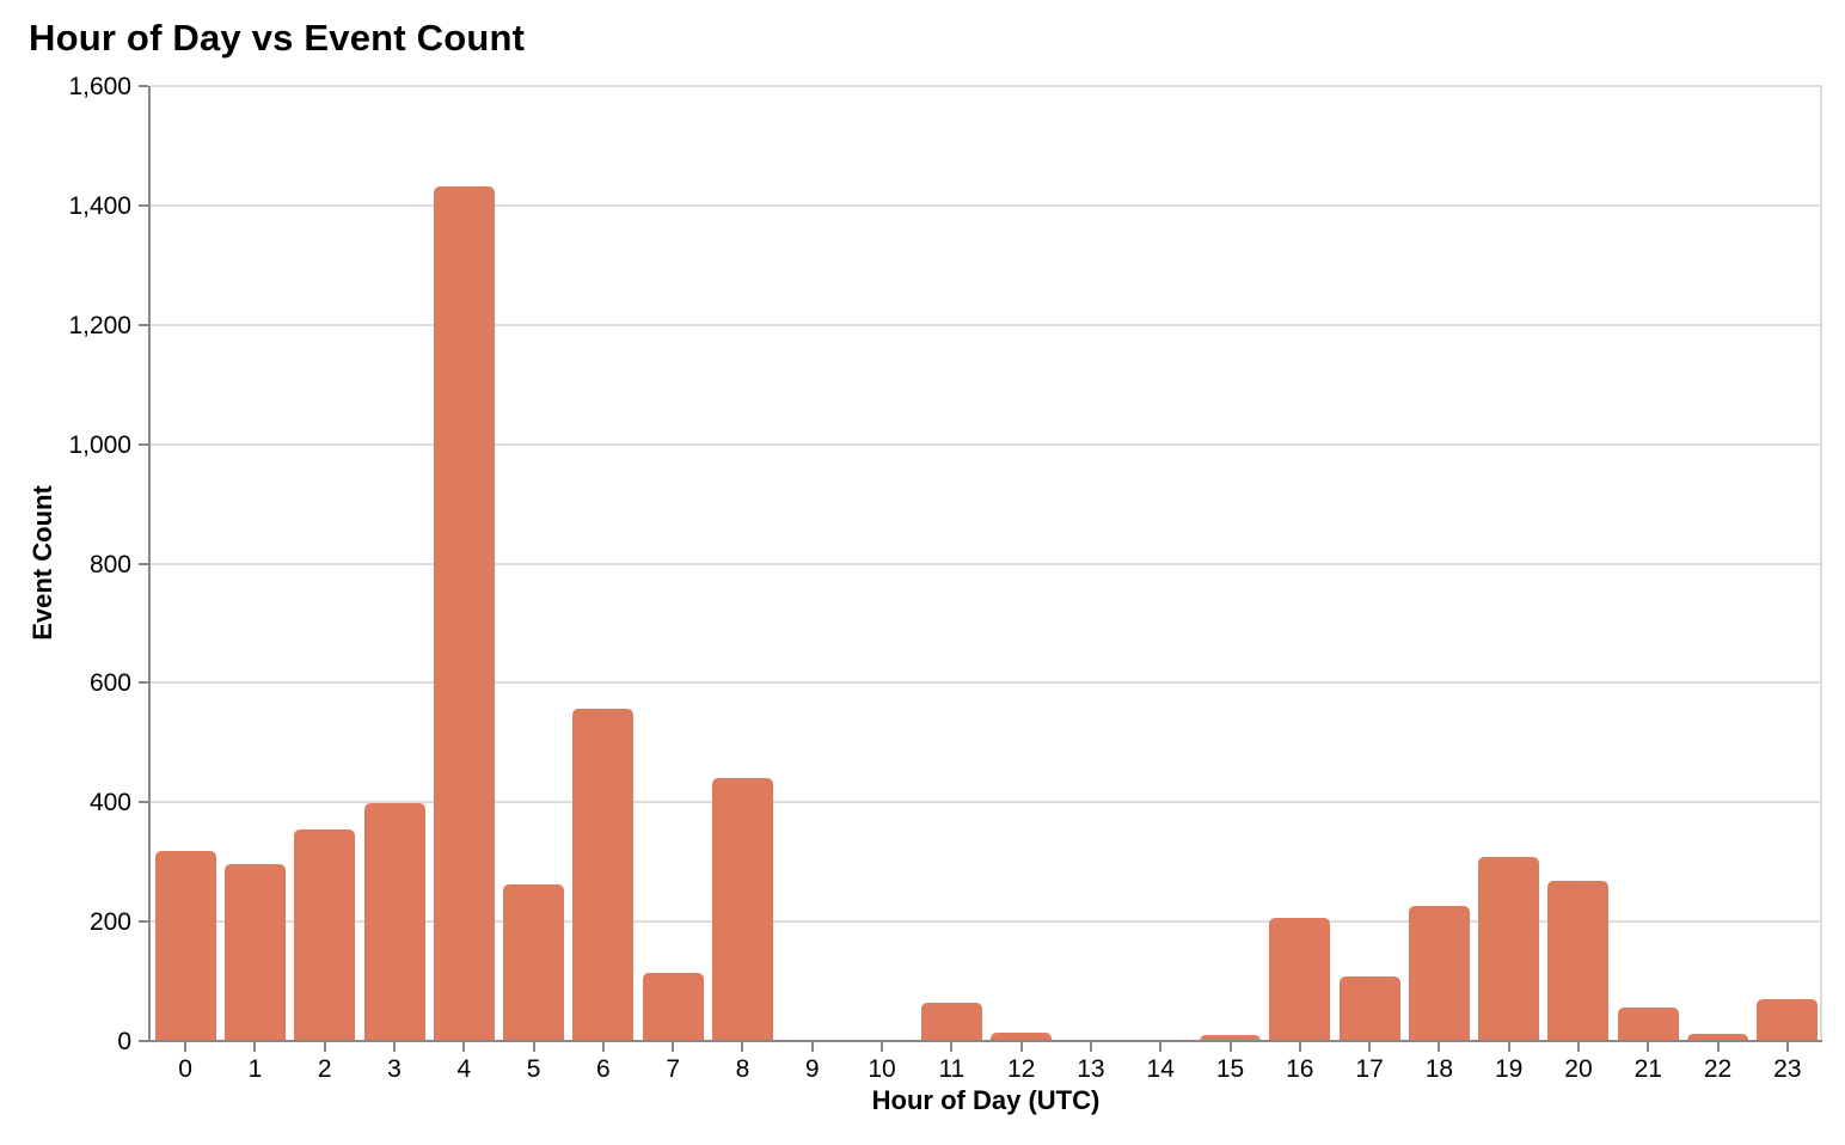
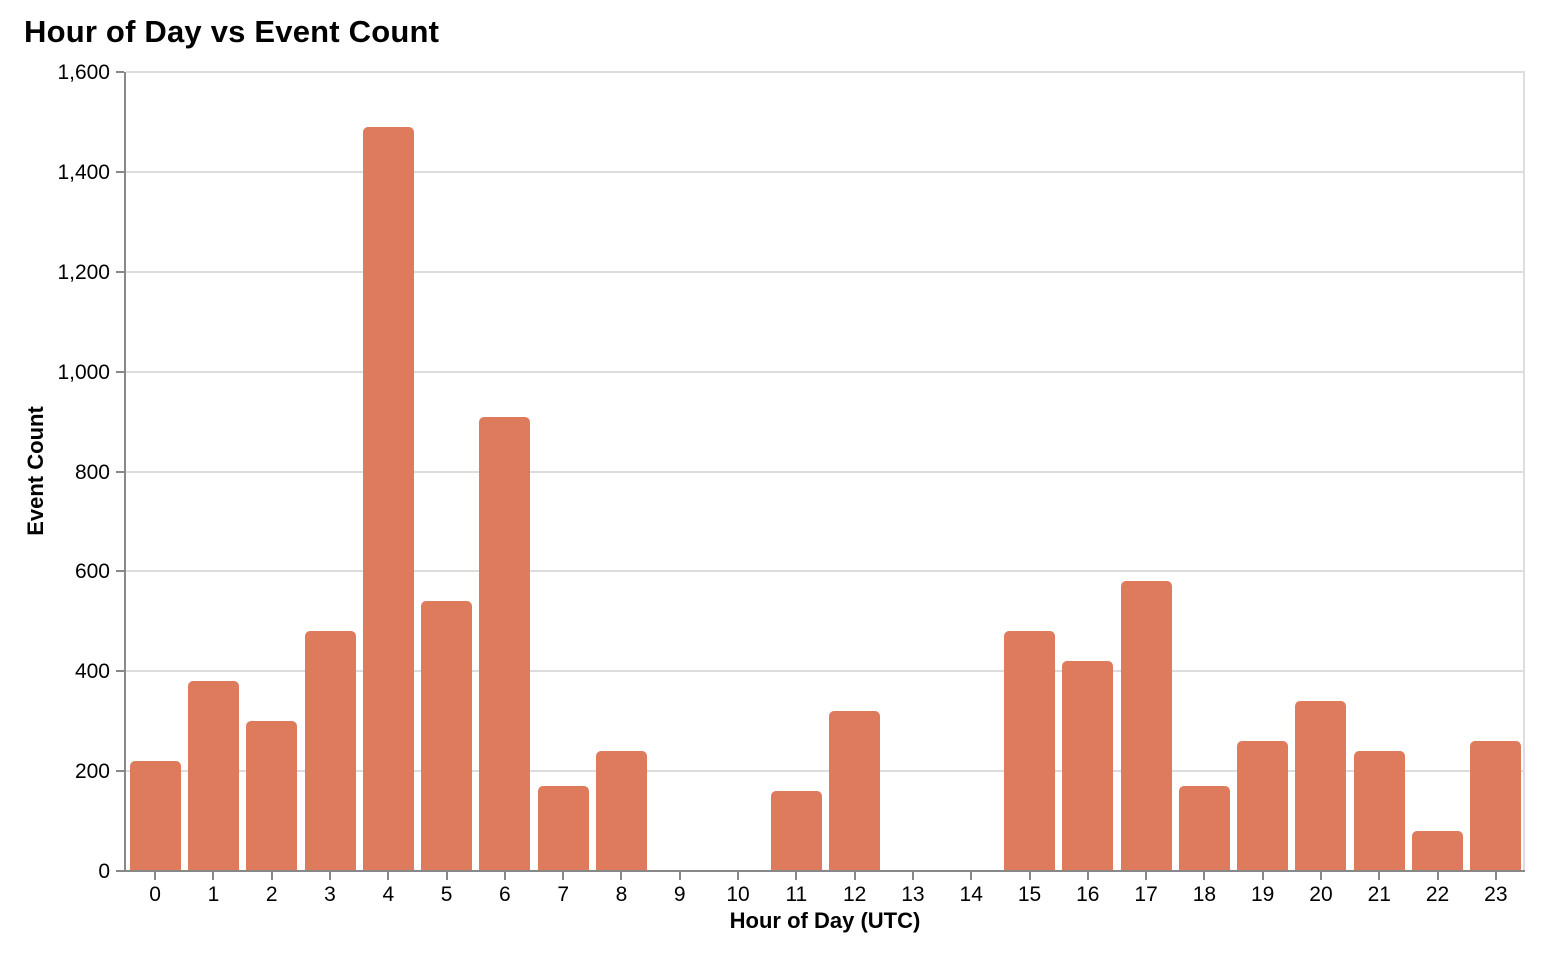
0: 320 -> 220
1: 300 -> 380
2: 360 -> 300
3: 400 -> 480
4: 1430 -> 1490
5: 260 -> 540
6: 560 -> 910
7: 110 -> 170
8: 440 -> 240
11: 60 -> 160
12: 10 -> 320
15: 10 -> 480
16: 210 -> 420
17: 110 -> 580
18: 230 -> 170
19: 310 -> 260
20: 270 -> 340
21: 60 -> 240
22: 10 -> 80
23: 70 -> 260
